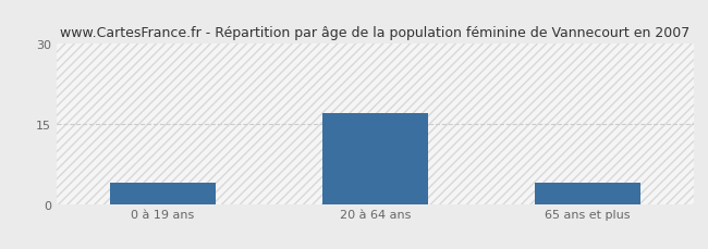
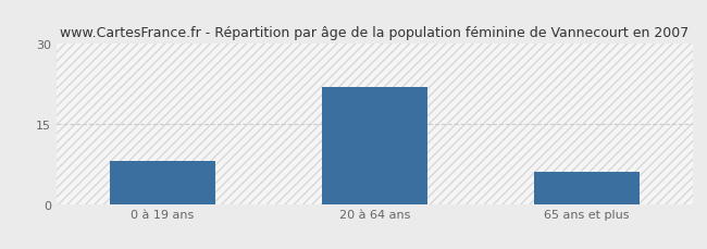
0 à 19 ans: 4 -> 8
20 à 64 ans: 17 -> 22
65 ans et plus: 4 -> 6
